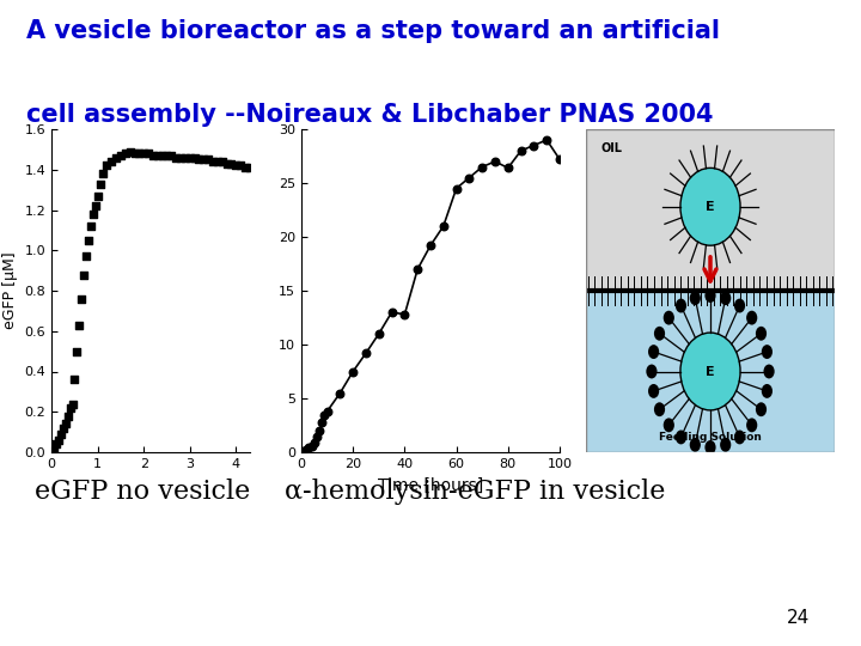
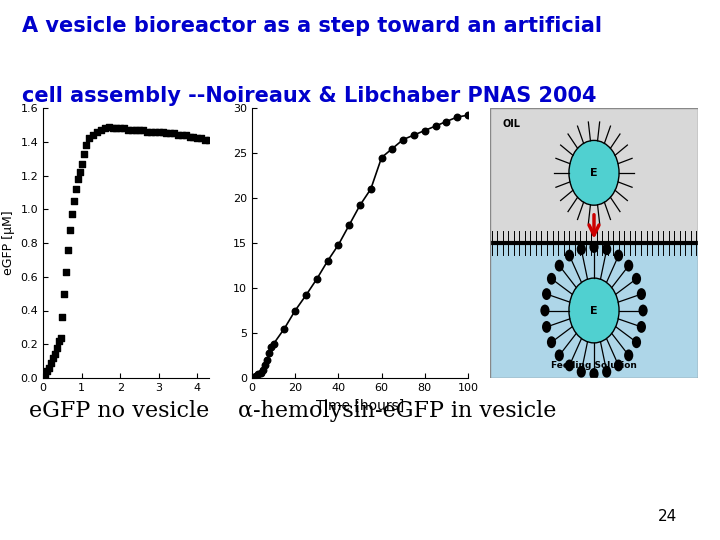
40: 12.8 -> 14.8
80: 26.4 -> 27.5
100: 27.2 -> 29.2
